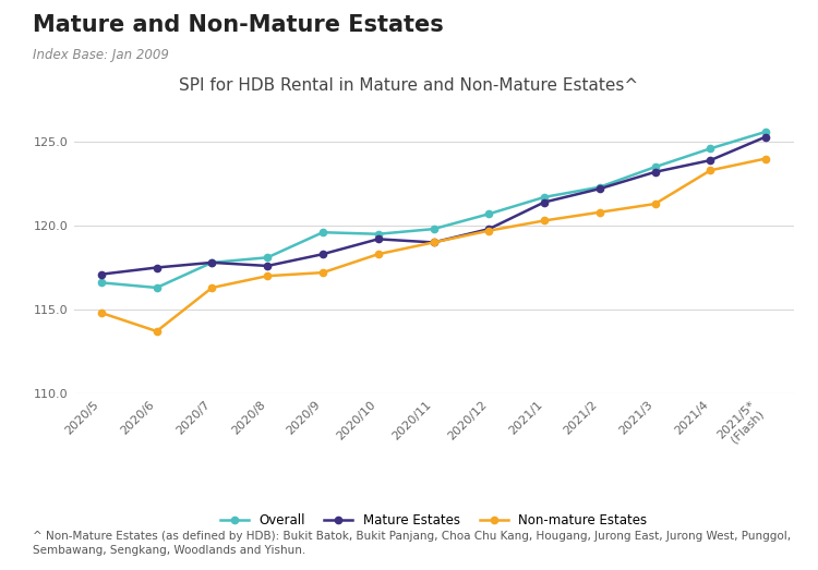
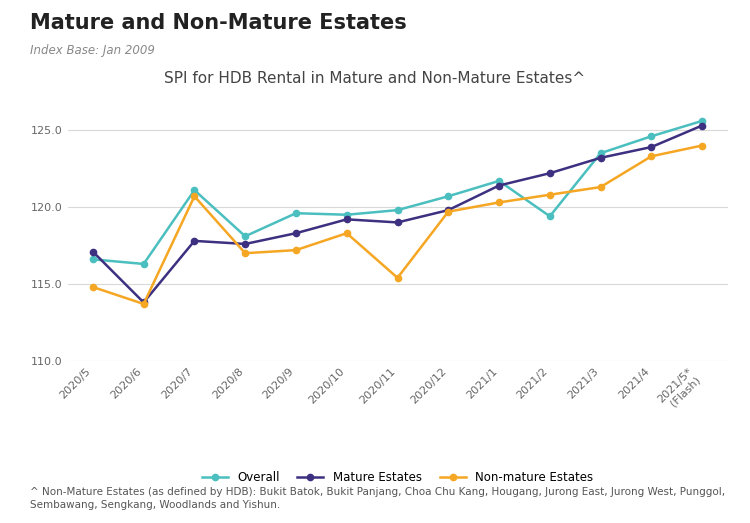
Mature Estates/2020/6: 117.5 -> 113.8
Overall/2020/7: 117.8 -> 121.1
Non-mature Estates/2020/7: 116.3 -> 120.7
Non-mature Estates/2020/11: 119.0 -> 115.4
Overall/2021/2: 122.3 -> 119.4
